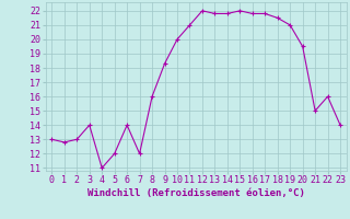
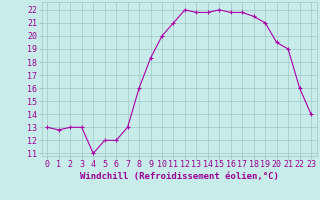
3: 14.0 -> 13.0
6: 14.0 -> 12.0
7: 12.0 -> 13.0
21: 15.0 -> 19.0
